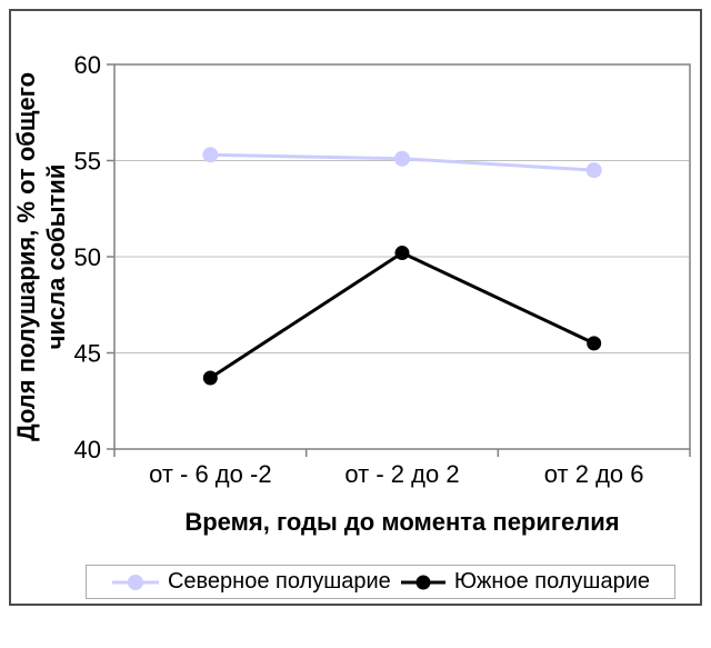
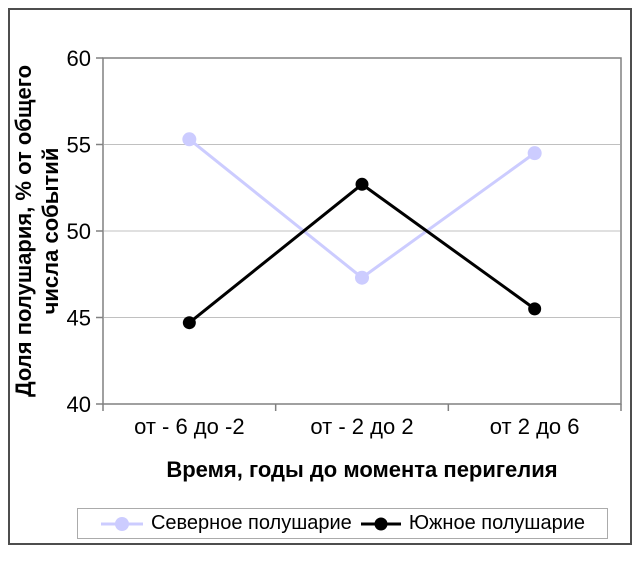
Южное полушарие/от - 6 до -2: 43.7 -> 44.7
Северное полушарие/от - 2 до 2: 55.1 -> 47.3
Южное полушарие/от - 2 до 2: 50.2 -> 52.7
